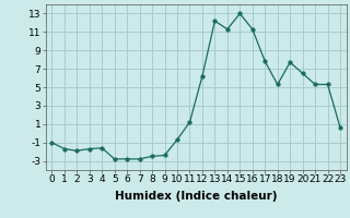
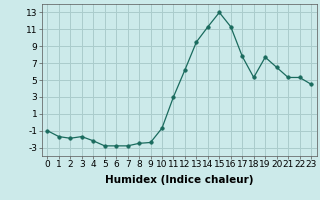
4: -1.6 -> -2.2
11: 1.2 -> 3.0
13: 12.2 -> 9.5
23: 0.6 -> 4.5
